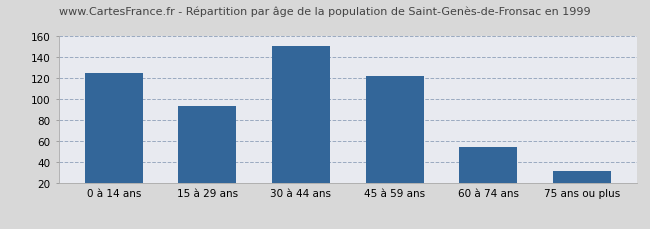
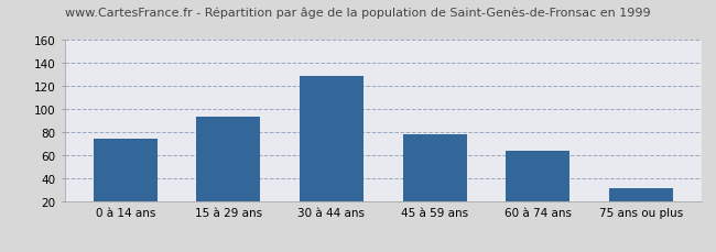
0 à 14 ans: 125 -> 74
30 à 44 ans: 150 -> 128
45 à 59 ans: 122 -> 78
60 à 74 ans: 54 -> 64
